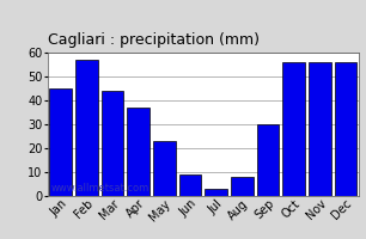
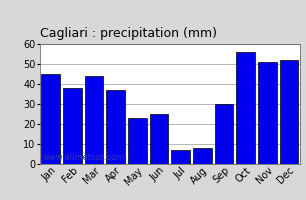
Feb: 57 -> 38
Jun: 9 -> 25
Jul: 3 -> 7
Nov: 56 -> 51
Dec: 56 -> 52
